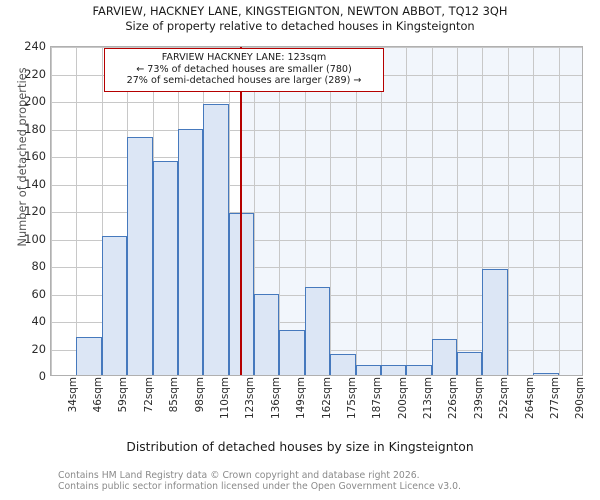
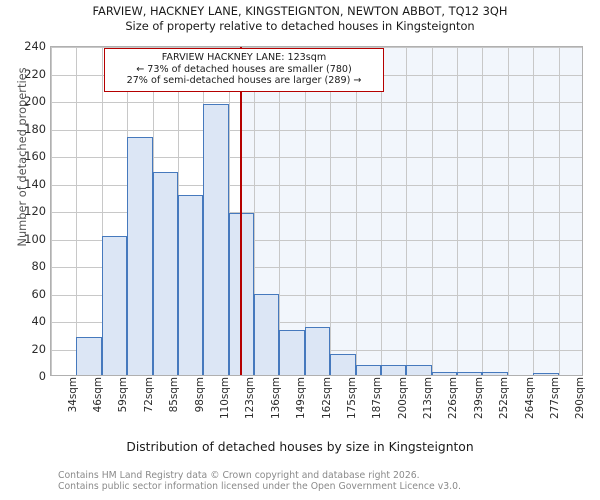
85sqm: 156 -> 148
98sqm: 179 -> 131
162sqm: 64 -> 35
226sqm: 26 -> 2
239sqm: 17 -> 2
252sqm: 77 -> 2
